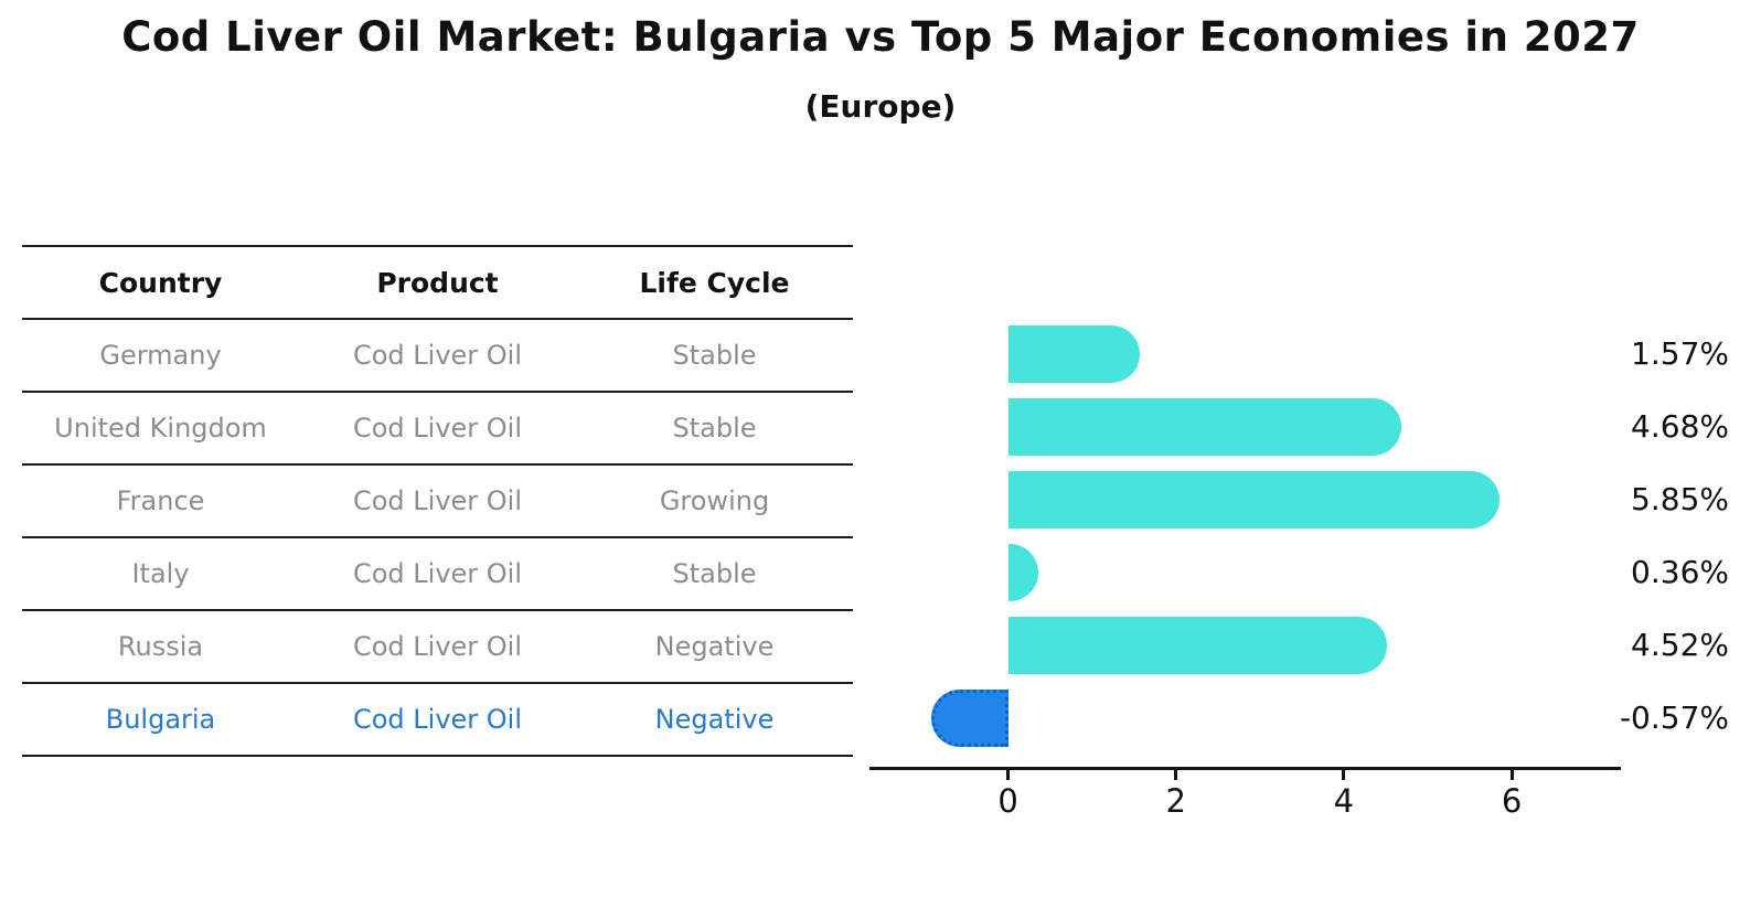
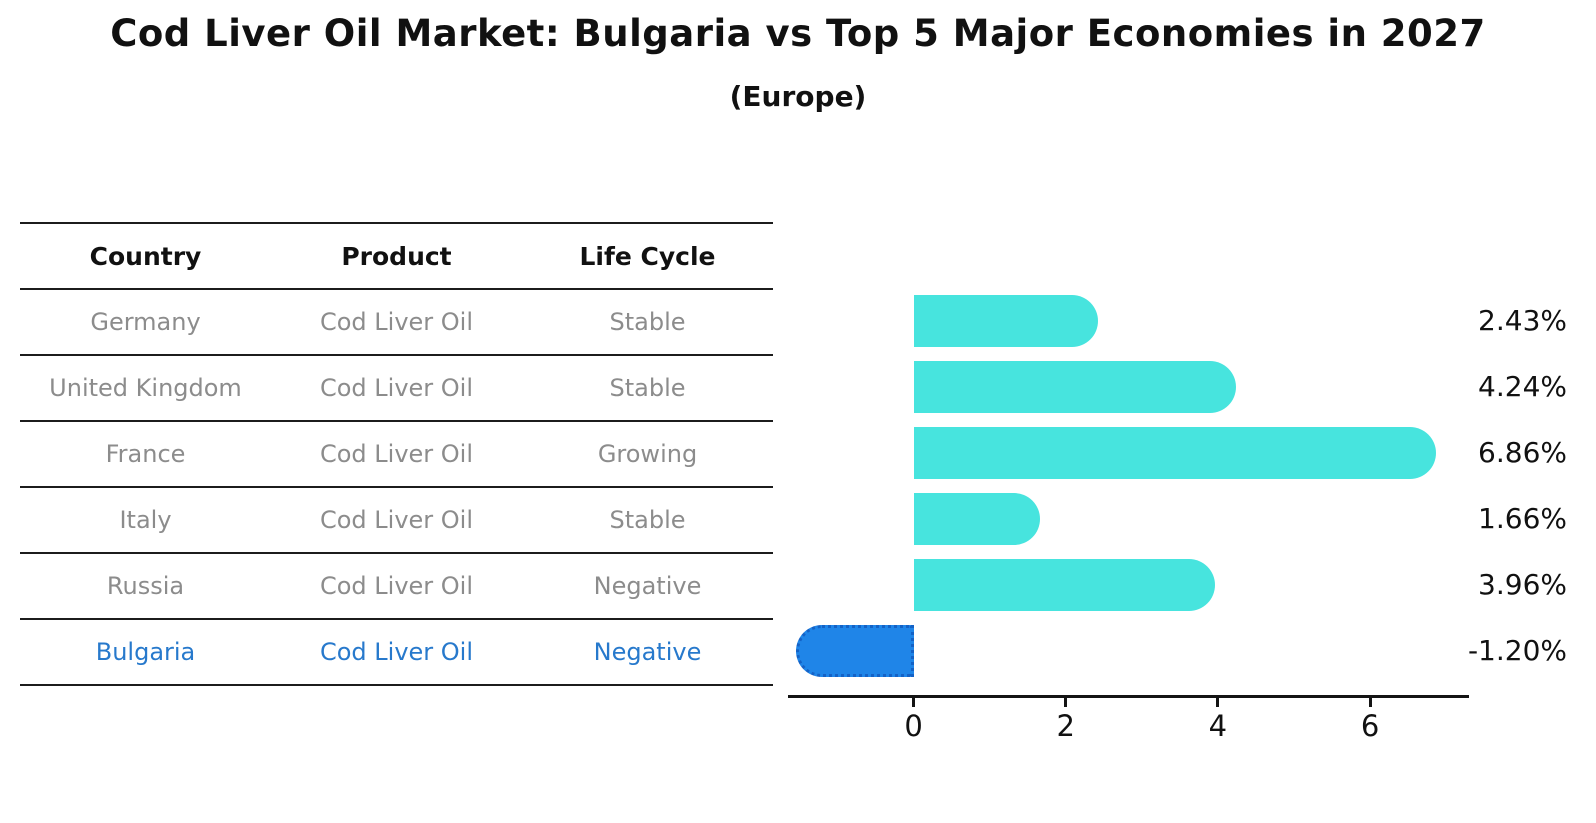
Germany: 1.57% -> 2.43%
United Kingdom: 4.68% -> 4.24%
France: 5.85% -> 6.86%
Italy: 0.36% -> 1.66%
Russia: 4.52% -> 3.96%
Bulgaria: -0.57% -> -1.20%
